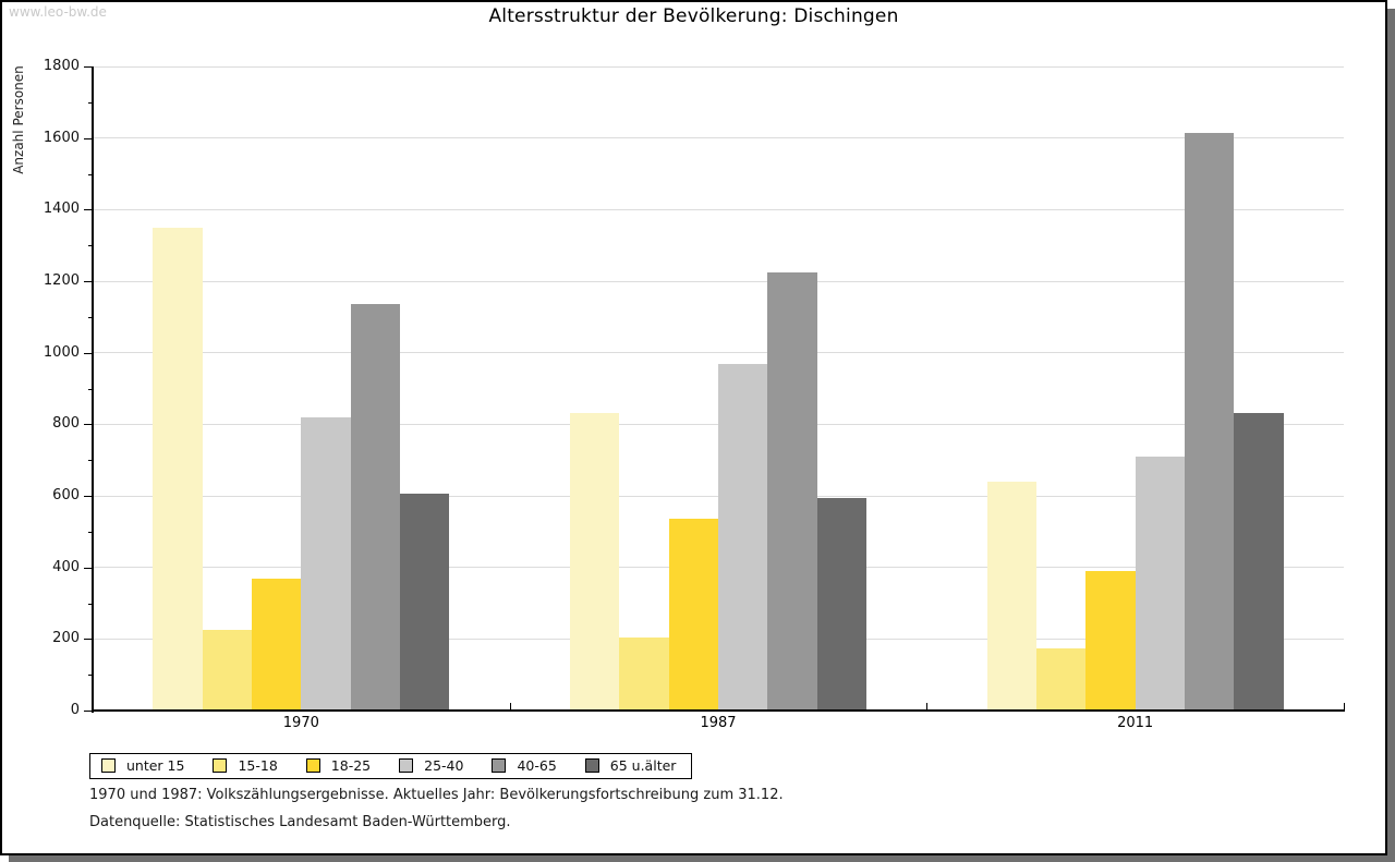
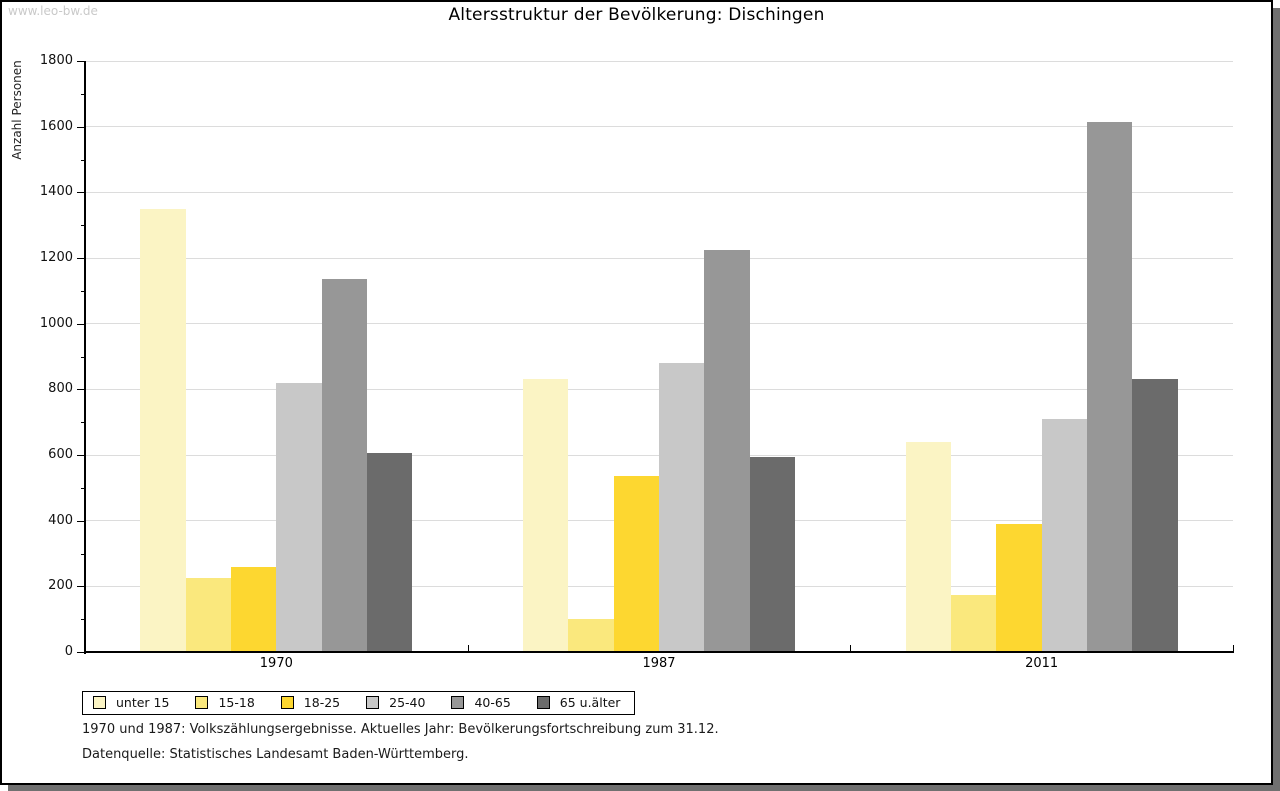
18-25/1970: 370 -> 260
15-18/1987: 200 -> 100
25-40/1987: 970 -> 880
